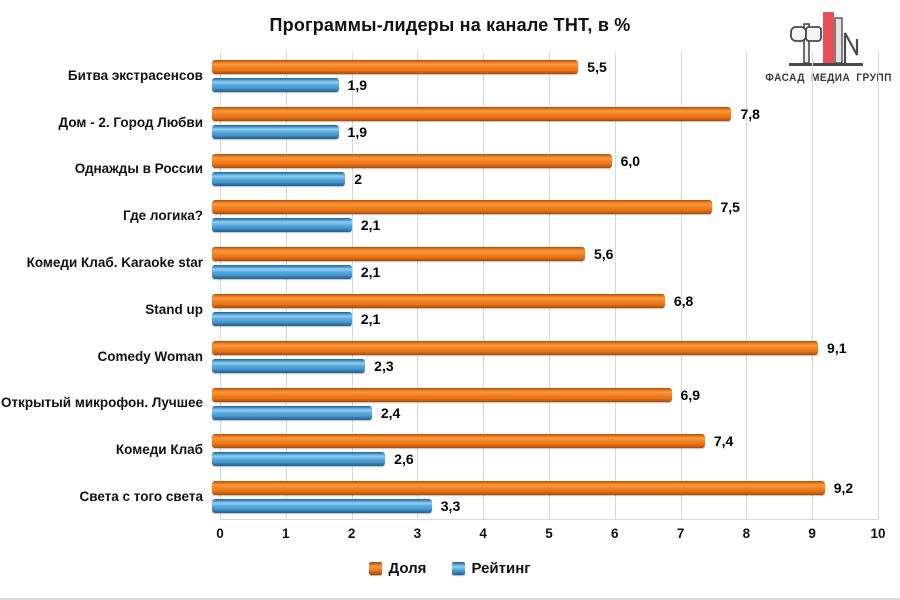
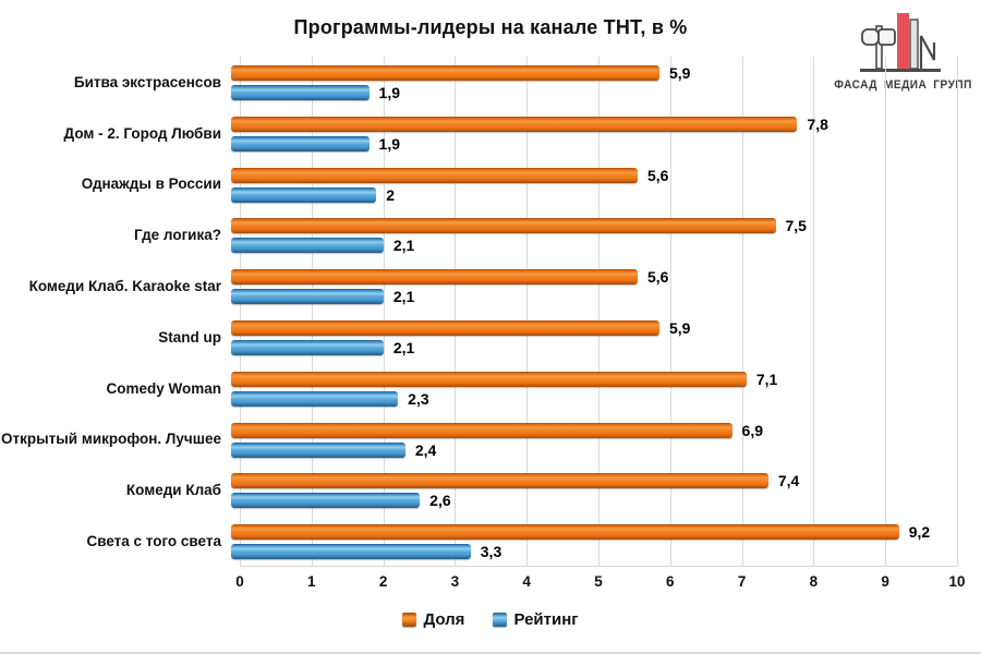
Доля/Битва экстрасенсов: 5,5 -> 5,9
Доля/Однажды в России: 6,0 -> 5,6
Доля/Stand up: 6,8 -> 5,9
Доля/Comedy Woman: 9,1 -> 7,1
